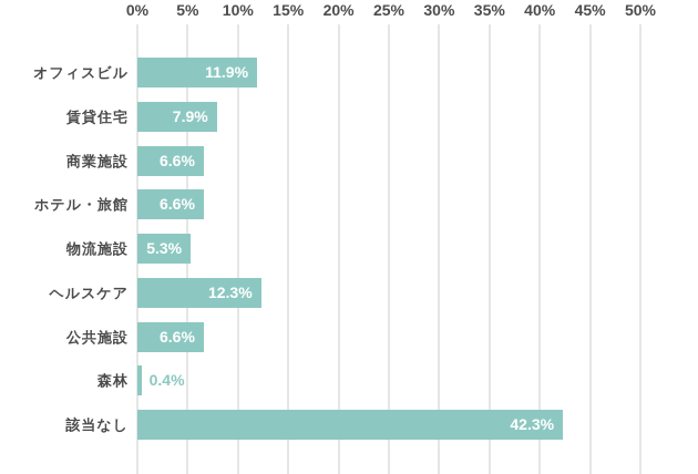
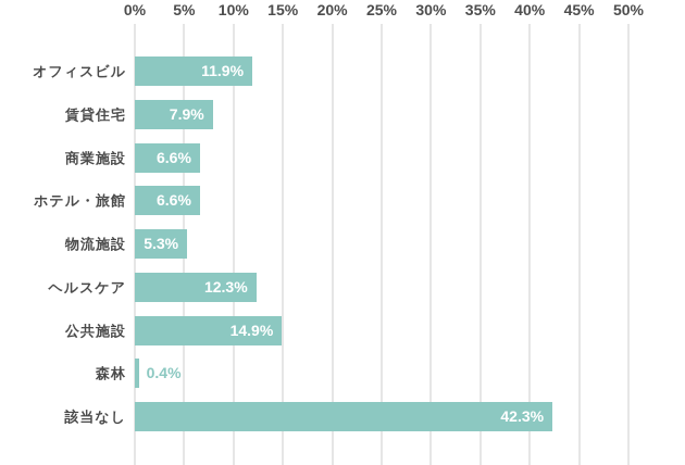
公共施設: 6.6% -> 14.9%
